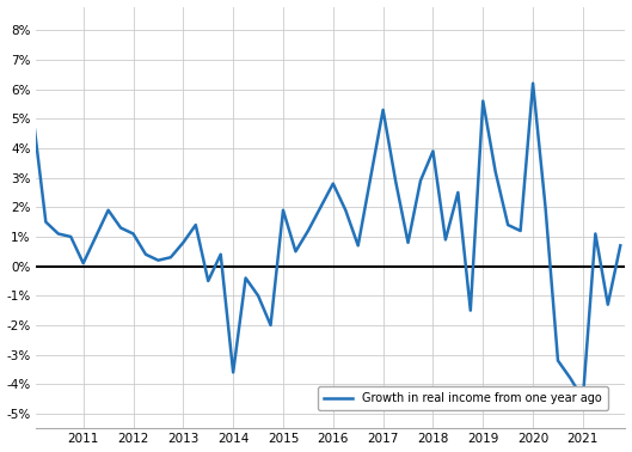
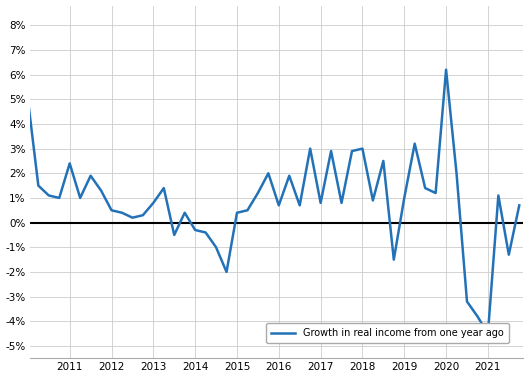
2011: 0.1% -> 2.4%
2012: 1.1% -> 0.5%
2014: -3.6% -> -0.3%
2015: 1.9% -> 0.4%
2016: 2.8% -> 0.7%
2017: 5.3% -> 0.8%
2018: 3.9% -> 3.0%
2019: 5.6% -> 1.0%
